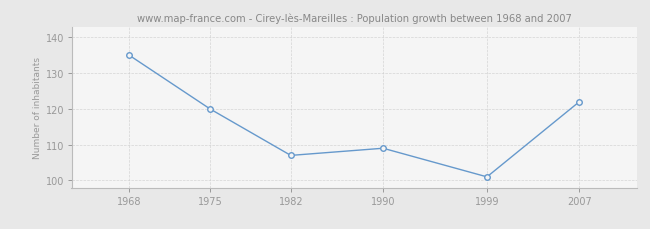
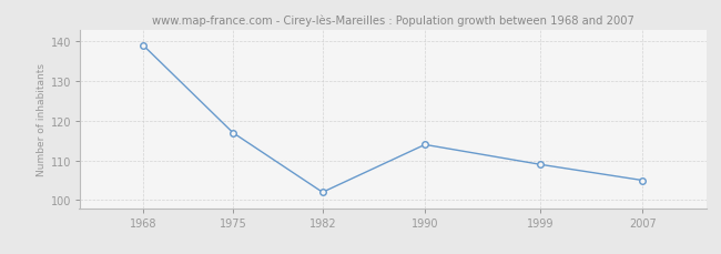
1968: 135 -> 139
1975: 120 -> 117
1982: 107 -> 102
1990: 109 -> 114
1999: 101 -> 109
2007: 122 -> 105
